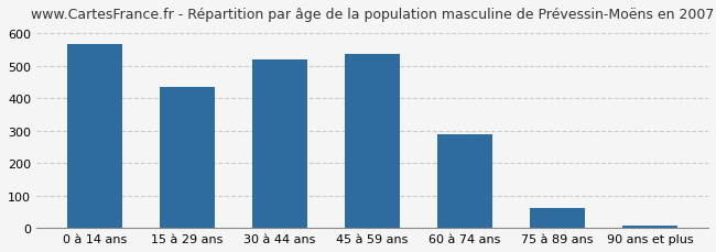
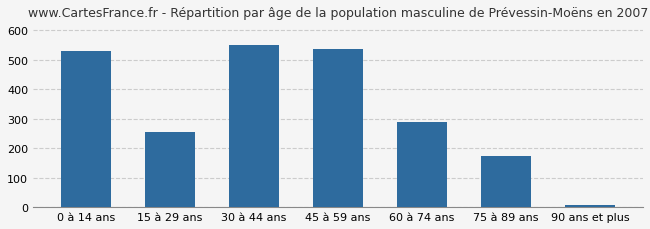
0 à 14 ans: 568 -> 530
15 à 29 ans: 435 -> 255
30 à 44 ans: 518 -> 550
75 à 89 ans: 62 -> 175
